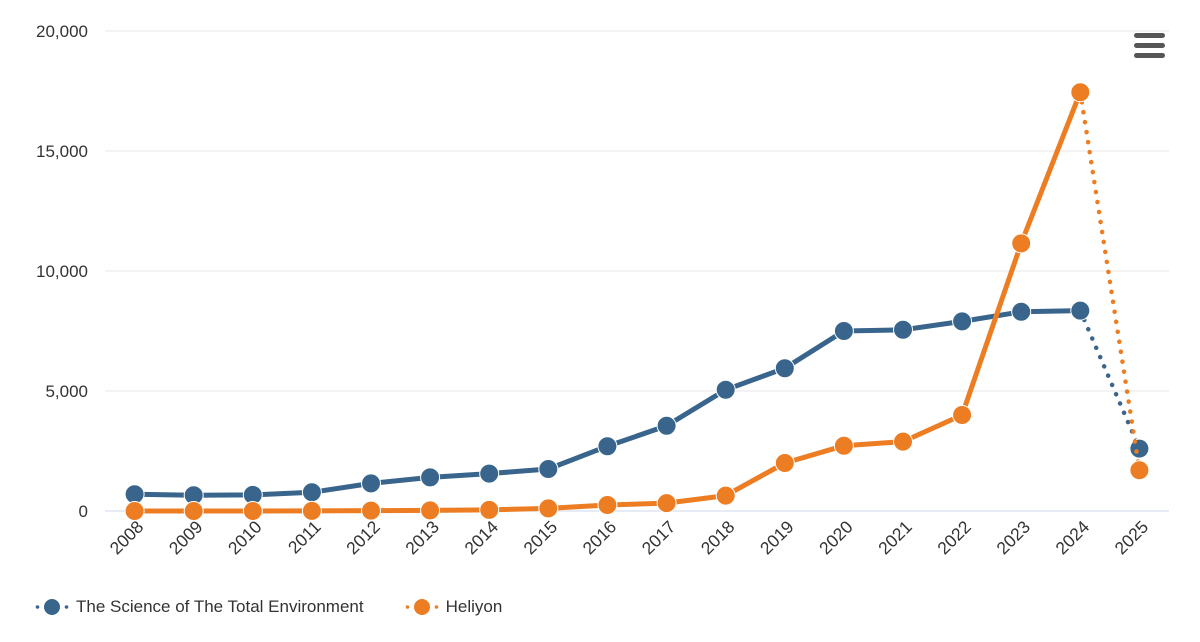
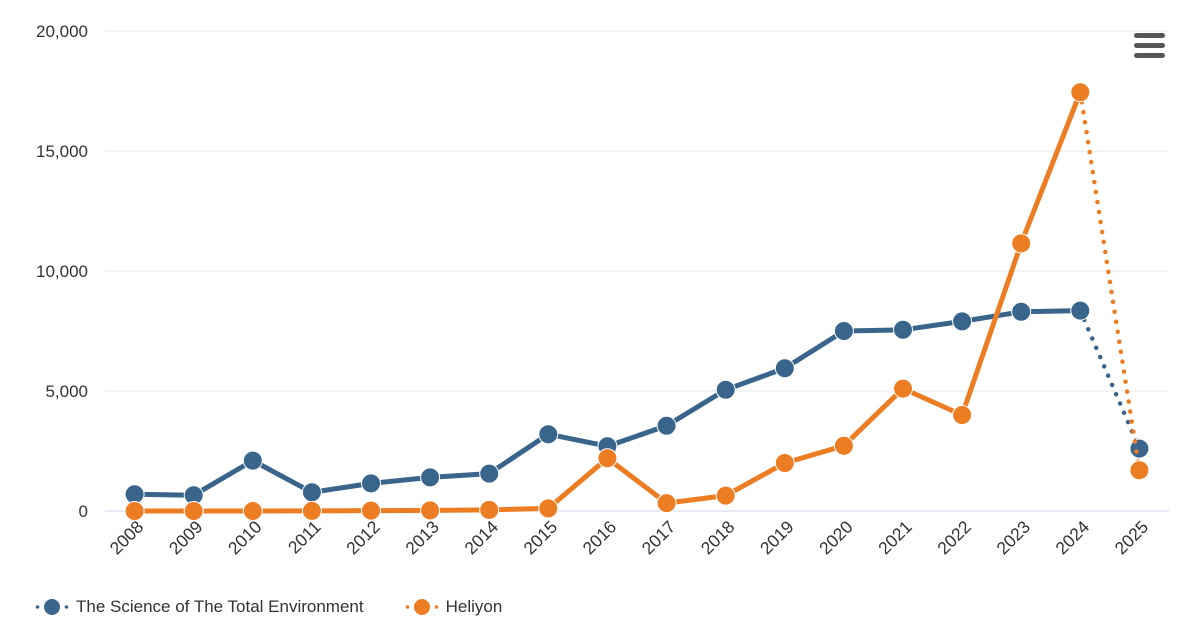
The Science of The Total Environment/2010: 700 -> 2100
The Science of The Total Environment/2015: 1800 -> 3200
Heliyon/2016: 200 -> 2200
Heliyon/2021: 2900 -> 5100
